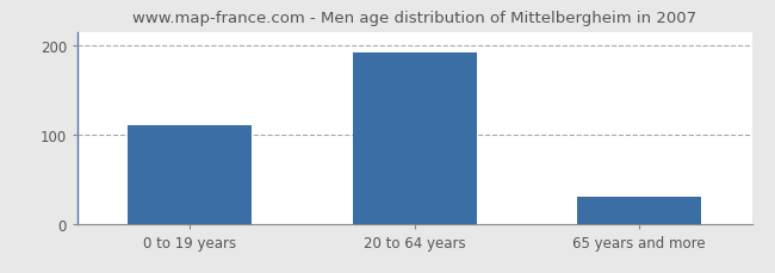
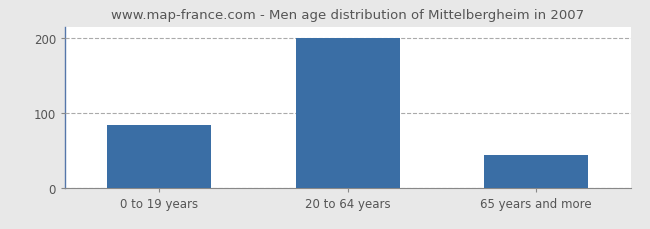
0 to 19 years: 110 -> 83
20 to 64 years: 192 -> 200
65 years and more: 30 -> 43
